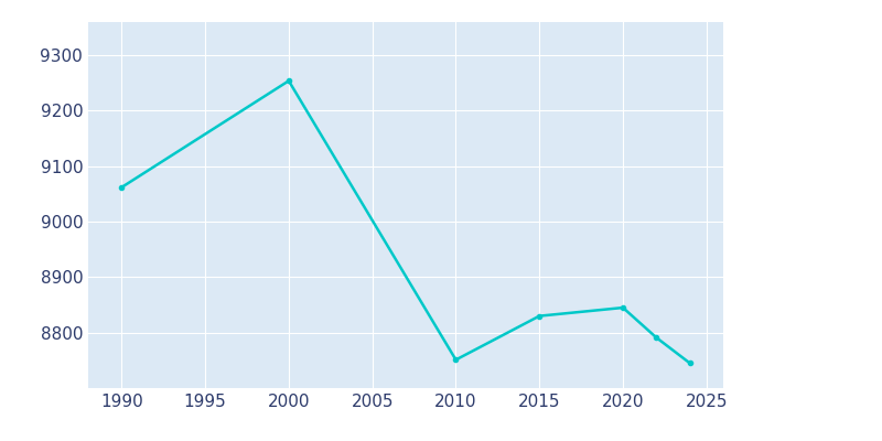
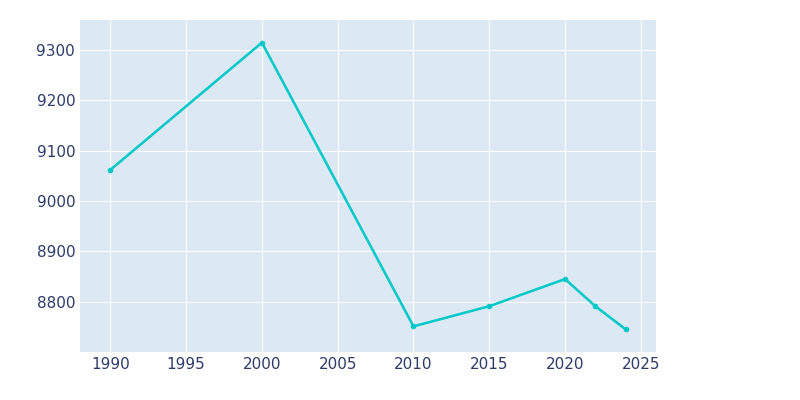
2000: 9254 -> 9315
2015: 8830 -> 8791
